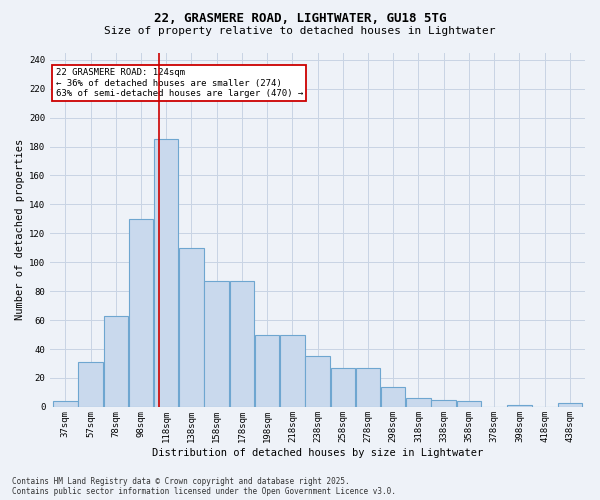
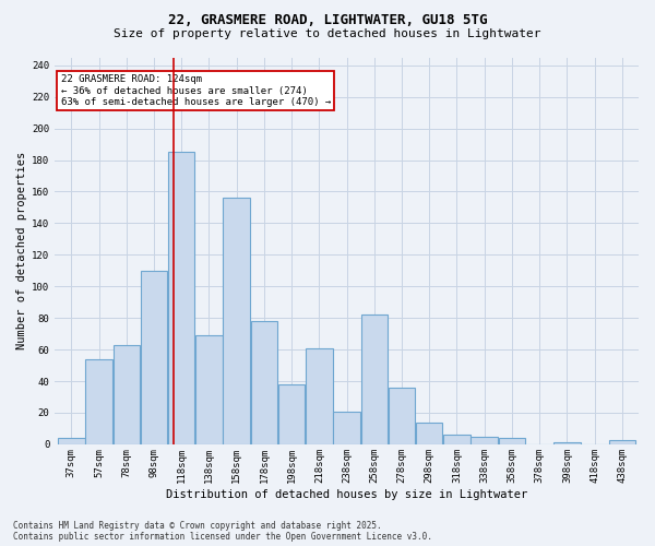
57sqm: 31 -> 54
98sqm: 130 -> 110
138sqm: 110 -> 69
158sqm: 87 -> 156
178sqm: 87 -> 78
198sqm: 50 -> 38
218sqm: 50 -> 61
238sqm: 35 -> 21
258sqm: 27 -> 82
278sqm: 27 -> 36
